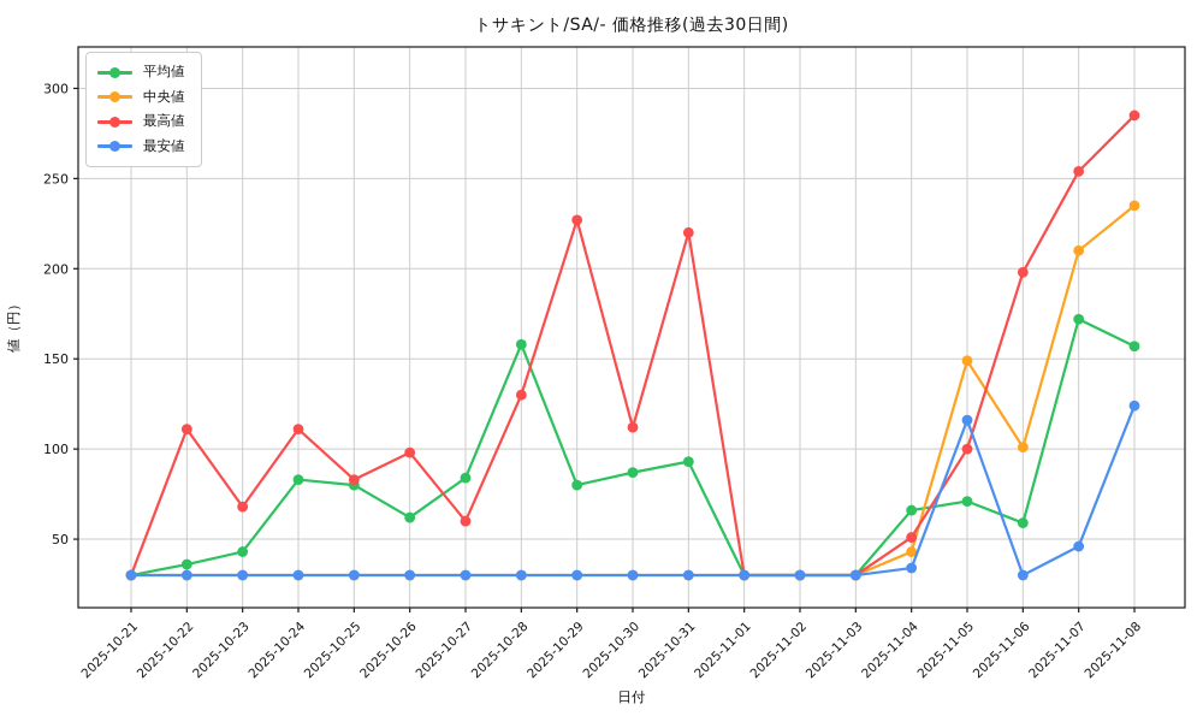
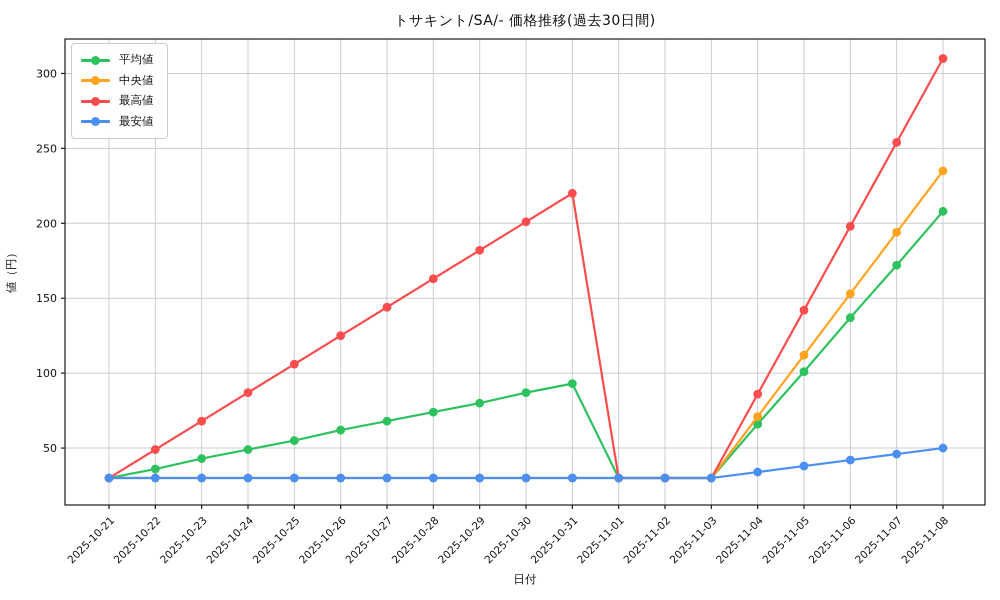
最高値/2025-10-22: 111 -> 49
平均値/2025-10-24: 83 -> 49
最高値/2025-10-24: 111 -> 87
平均値/2025-10-25: 80 -> 55
最高値/2025-10-25: 83 -> 106
最高値/2025-10-26: 98 -> 125
平均値/2025-10-27: 84 -> 68
最高値/2025-10-27: 60 -> 144
平均値/2025-10-28: 158 -> 74
最高値/2025-10-28: 130 -> 163
最高値/2025-10-29: 227 -> 182
最高値/2025-10-30: 112 -> 201
中央値/2025-11-04: 43 -> 71
最高値/2025-11-04: 51 -> 86
平均値/2025-11-05: 71 -> 101
中央値/2025-11-05: 149 -> 112
最高値/2025-11-05: 100 -> 142
最安値/2025-11-05: 116 -> 38
平均値/2025-11-06: 59 -> 137
中央値/2025-11-06: 101 -> 153
最安値/2025-11-06: 30 -> 42
中央値/2025-11-07: 210 -> 194
平均値/2025-11-08: 157 -> 208
最高値/2025-11-08: 285 -> 310
最安値/2025-11-08: 124 -> 50
